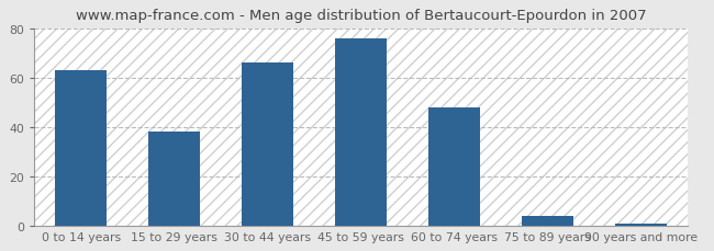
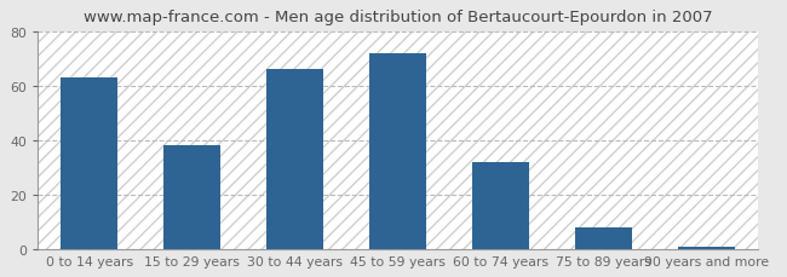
45 to 59 years: 76 -> 72
60 to 74 years: 48 -> 32
75 to 89 years: 4 -> 8
